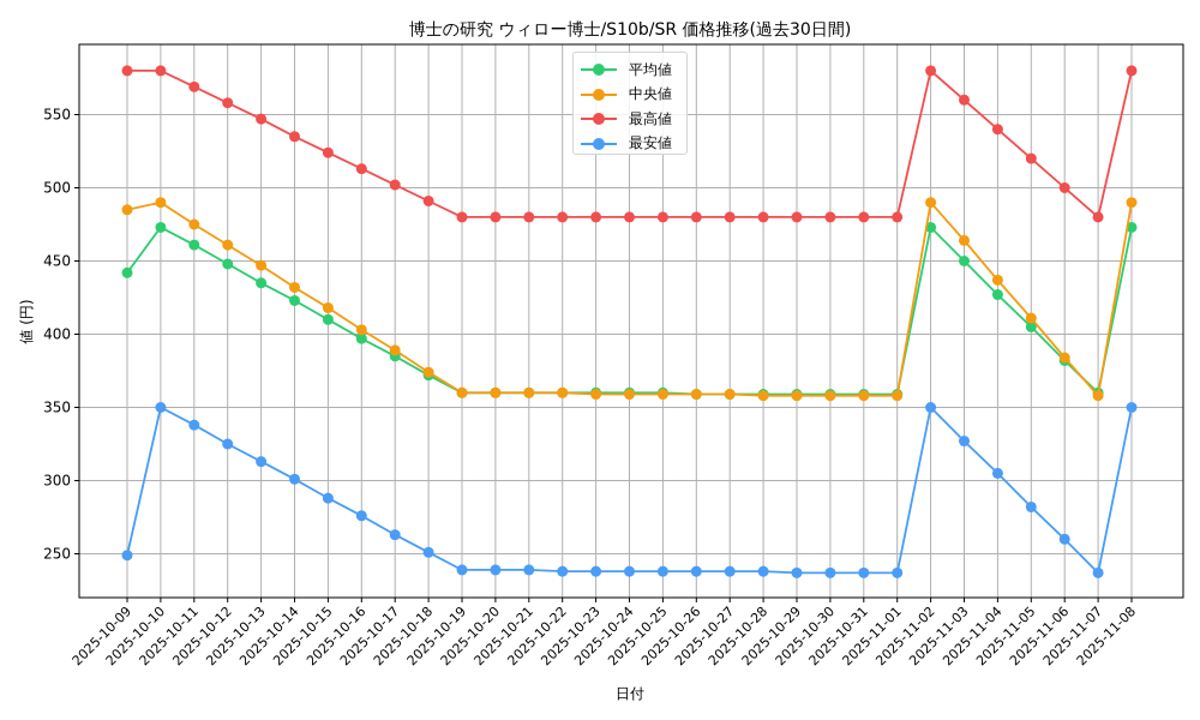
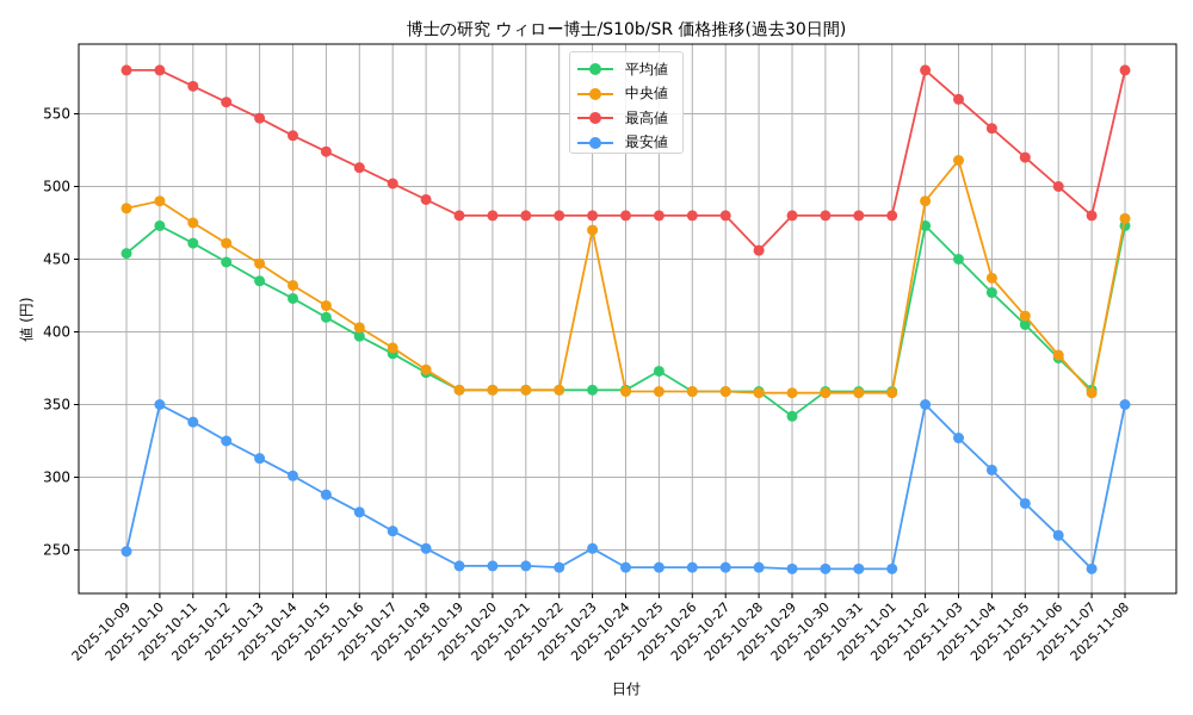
平均値/2025-10-09: 442 -> 454
中央値/2025-10-23: 359 -> 470
最安値/2025-10-23: 238 -> 251
平均値/2025-10-25: 360 -> 373
最高値/2025-10-28: 480 -> 456
平均値/2025-10-29: 359 -> 342
中央値/2025-11-03: 464 -> 518
中央値/2025-11-08: 490 -> 478
